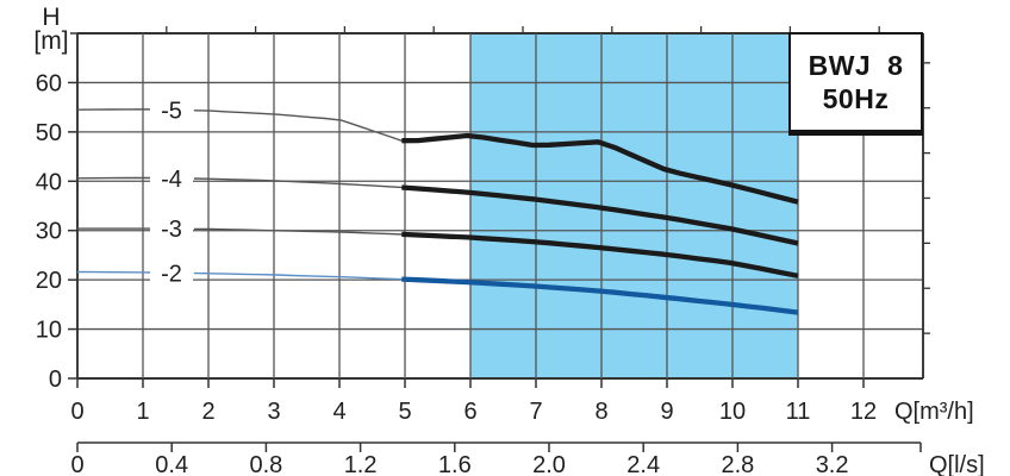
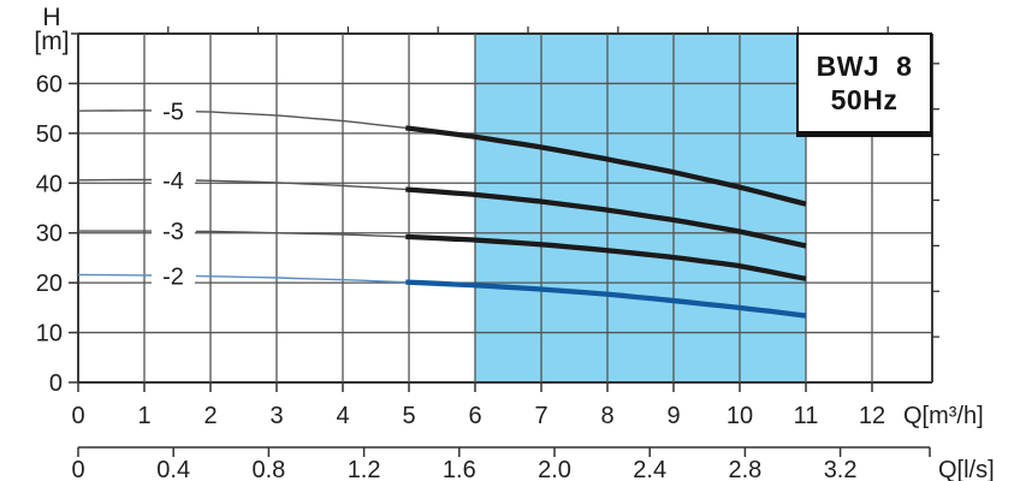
-5/5: 48 -> 51
-5/8: 48 -> 45
